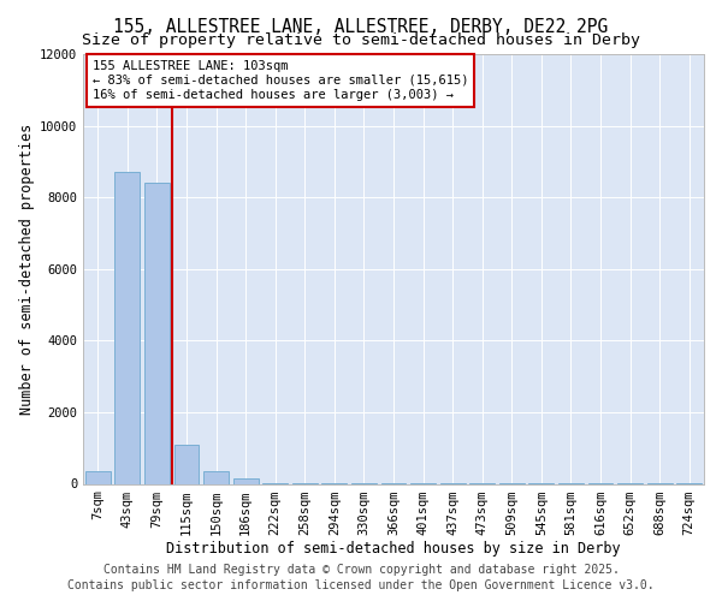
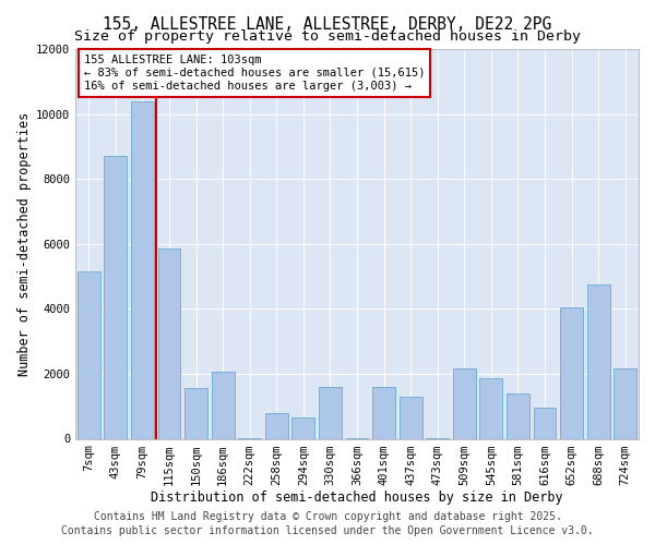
7sqm: 350 -> 5150
79sqm: 8400 -> 10400
115sqm: 1100 -> 5850
150sqm: 350 -> 1550
186sqm: 150 -> 2050
258sqm: 10 -> 800
294sqm: 0 -> 650
330sqm: 0 -> 1600
401sqm: 0 -> 1600
437sqm: 0 -> 1300
509sqm: 0 -> 2150
545sqm: 0 -> 1850
581sqm: 0 -> 1400
616sqm: 0 -> 950
652sqm: 0 -> 4050
688sqm: 0 -> 4750
724sqm: 0 -> 2150
